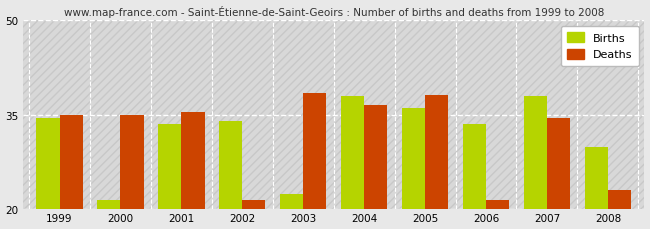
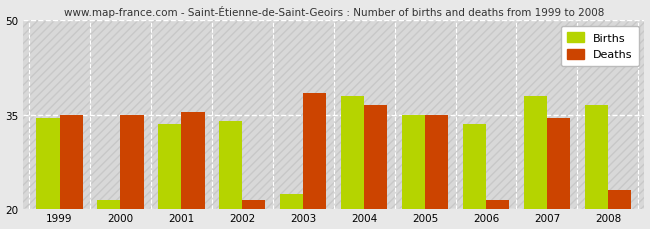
Births/2005: 36.0 -> 35.0
Deaths/2005: 38.2 -> 35.0
Births/2008: 29.8 -> 36.5
